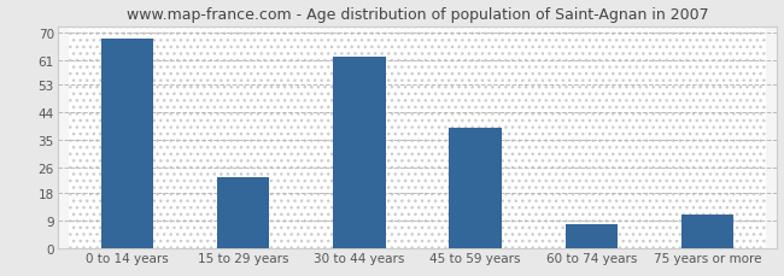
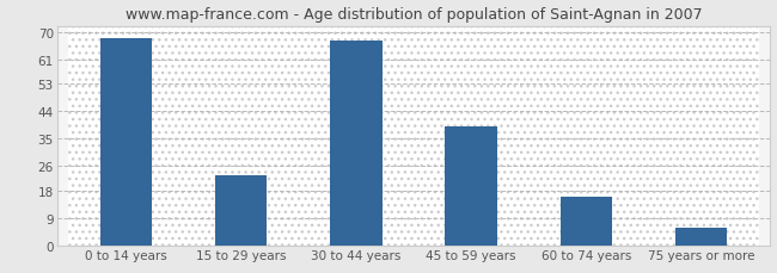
30 to 44 years: 62 -> 67
60 to 74 years: 8 -> 16
75 years or more: 11 -> 6
